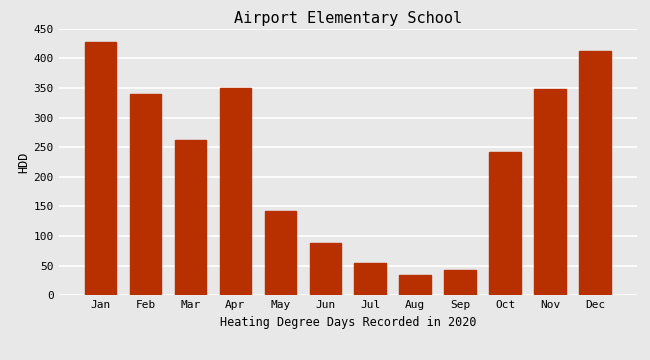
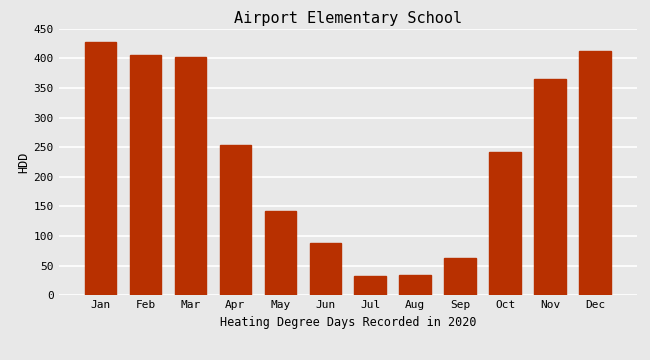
Feb: 340 -> 406
Mar: 262 -> 403
Apr: 350 -> 253
Jul: 54 -> 33
Sep: 42 -> 63
Nov: 348 -> 366
